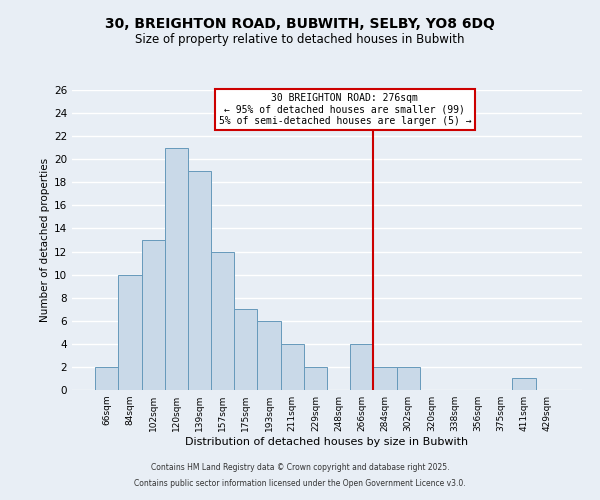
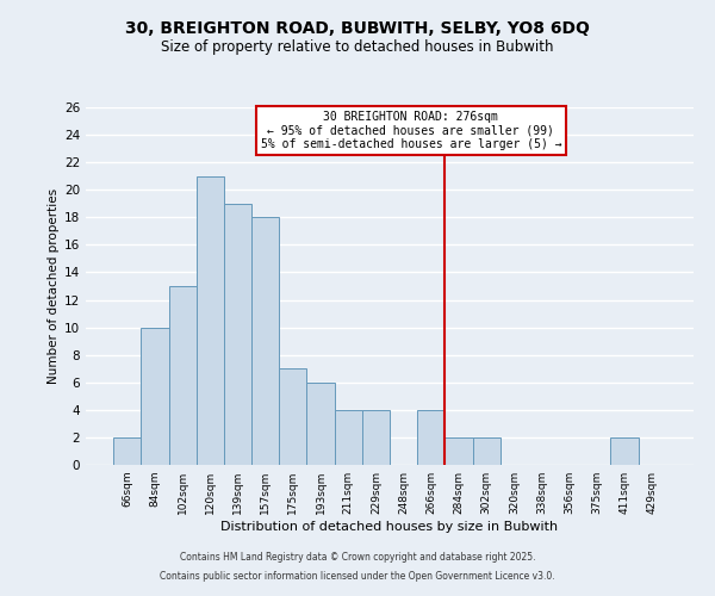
157sqm: 12 -> 18
229sqm: 2 -> 4
411sqm: 1 -> 2
